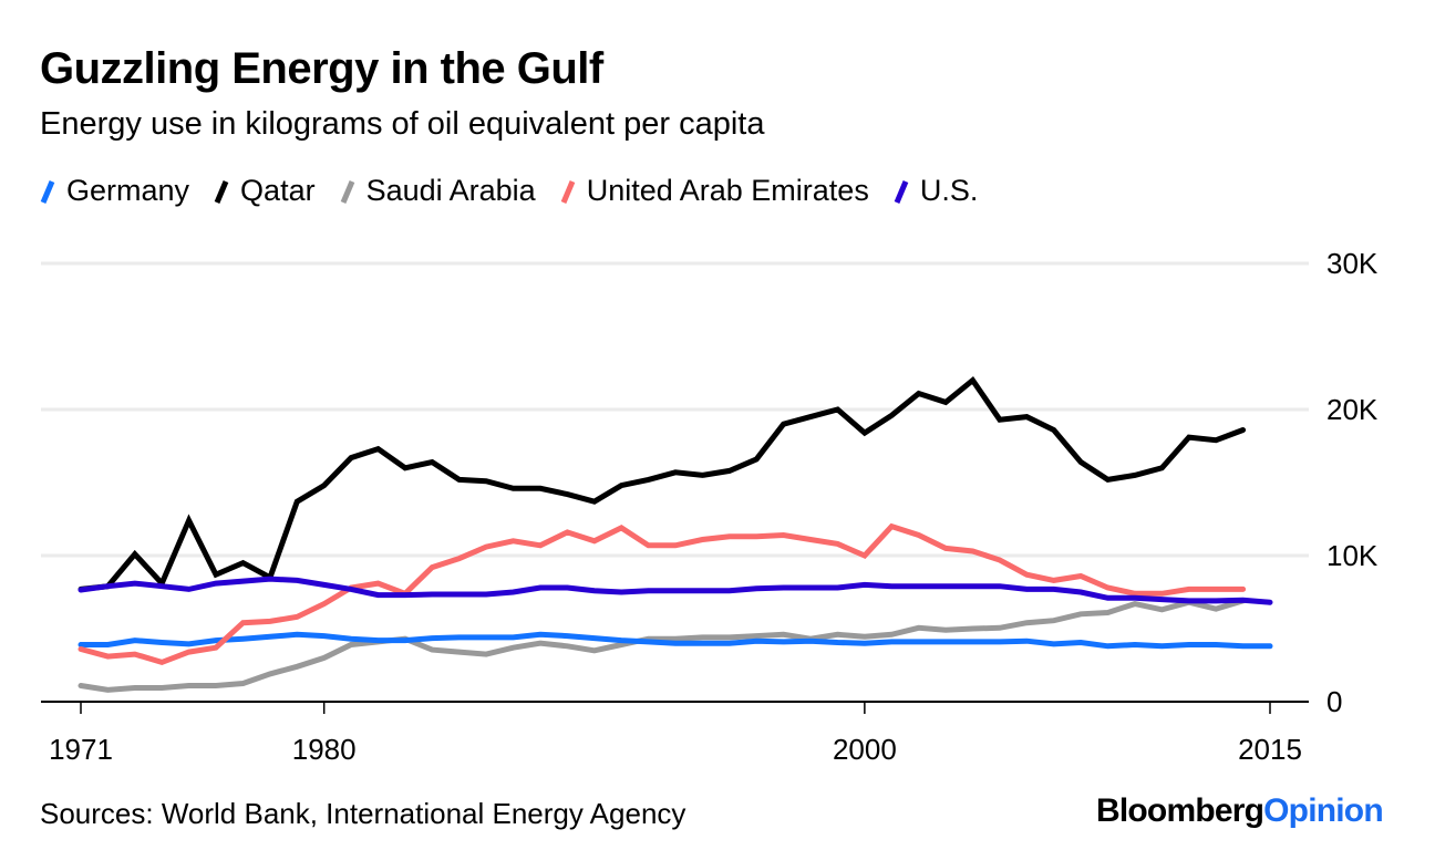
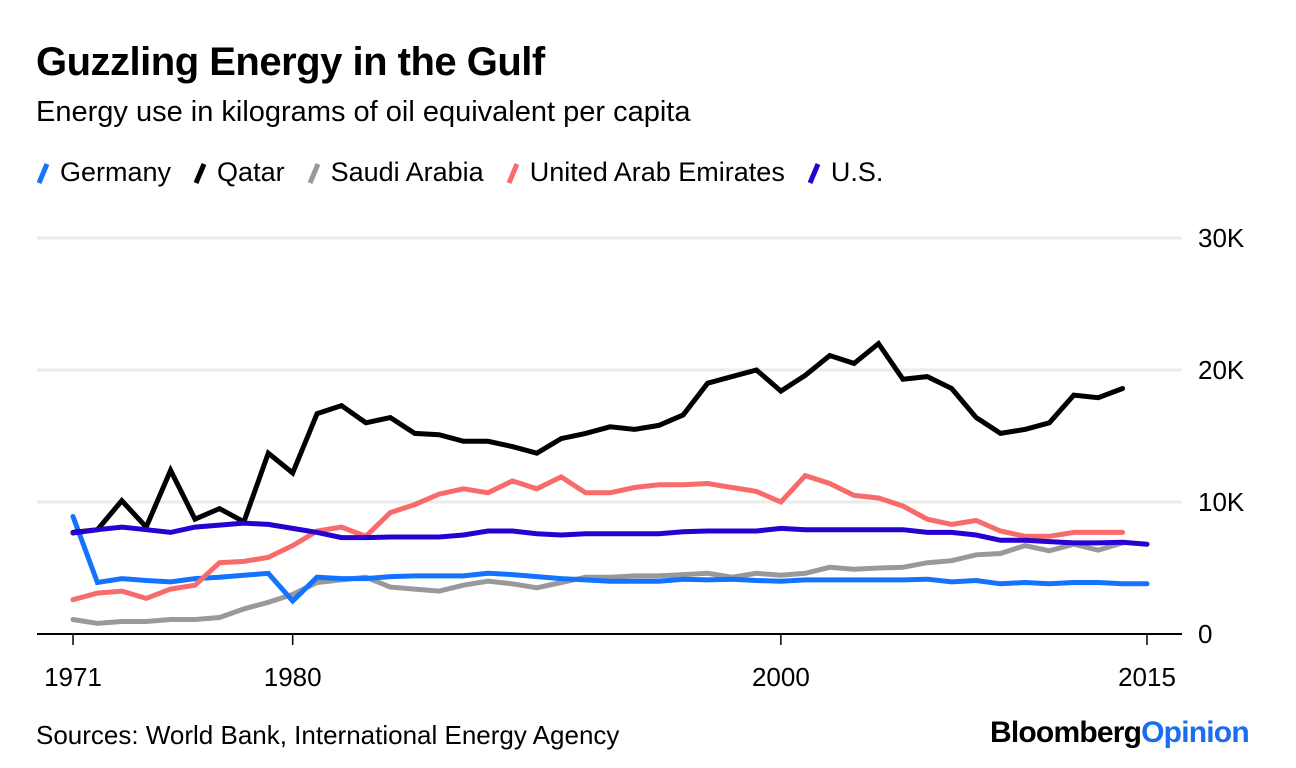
Germany/1971: 3.9K -> 8.9K
United Arab Emirates/1971: 3.6K -> 2.6K
Germany/1980: 4.5K -> 2.5K
Qatar/1980: 14.8K -> 12.2K
